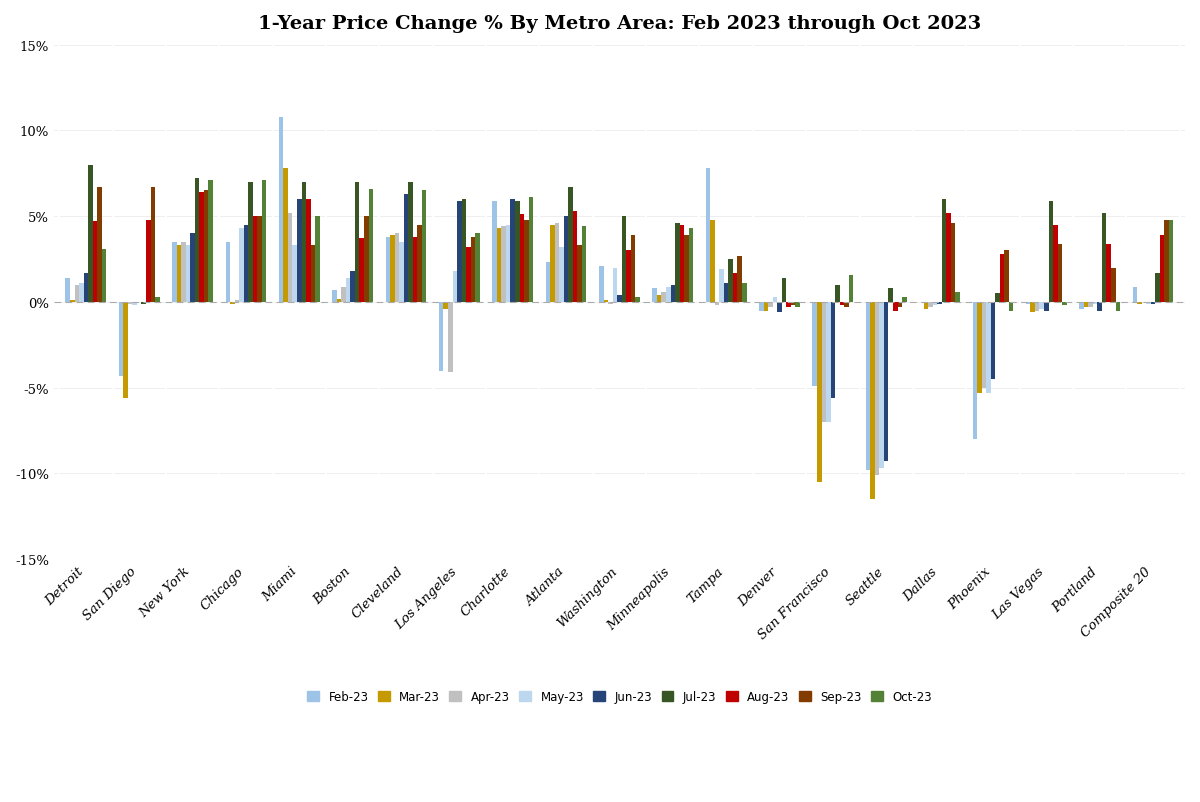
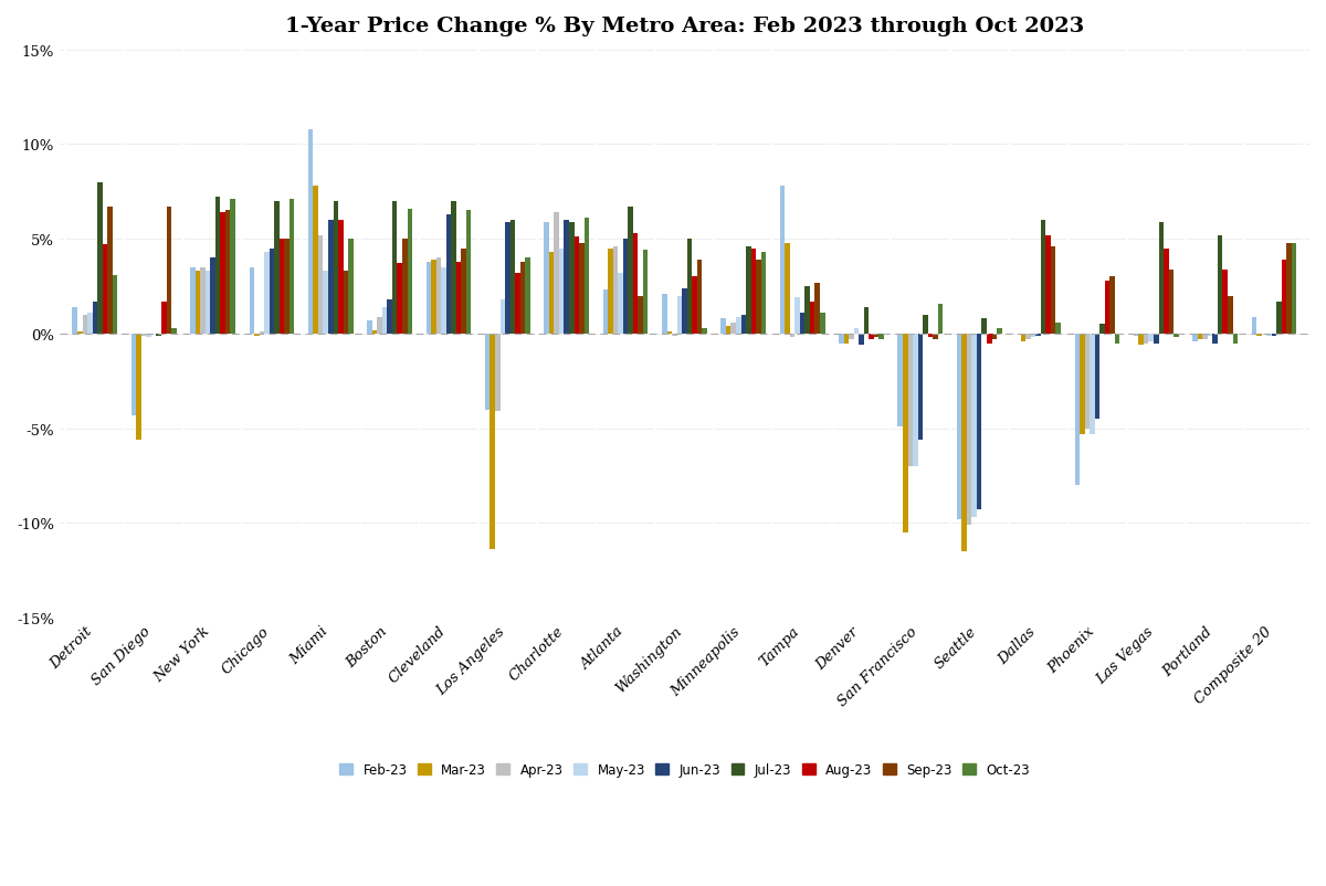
Aug-23/San Diego: 4.8% -> 1.7%
Mar-23/Los Angeles: -0.4% -> -11.4%
Apr-23/Charlotte: 4.4% -> 6.4%
Sep-23/Atlanta: 3.3% -> 2.0%
Jun-23/Washington: 0.4% -> 2.4%
